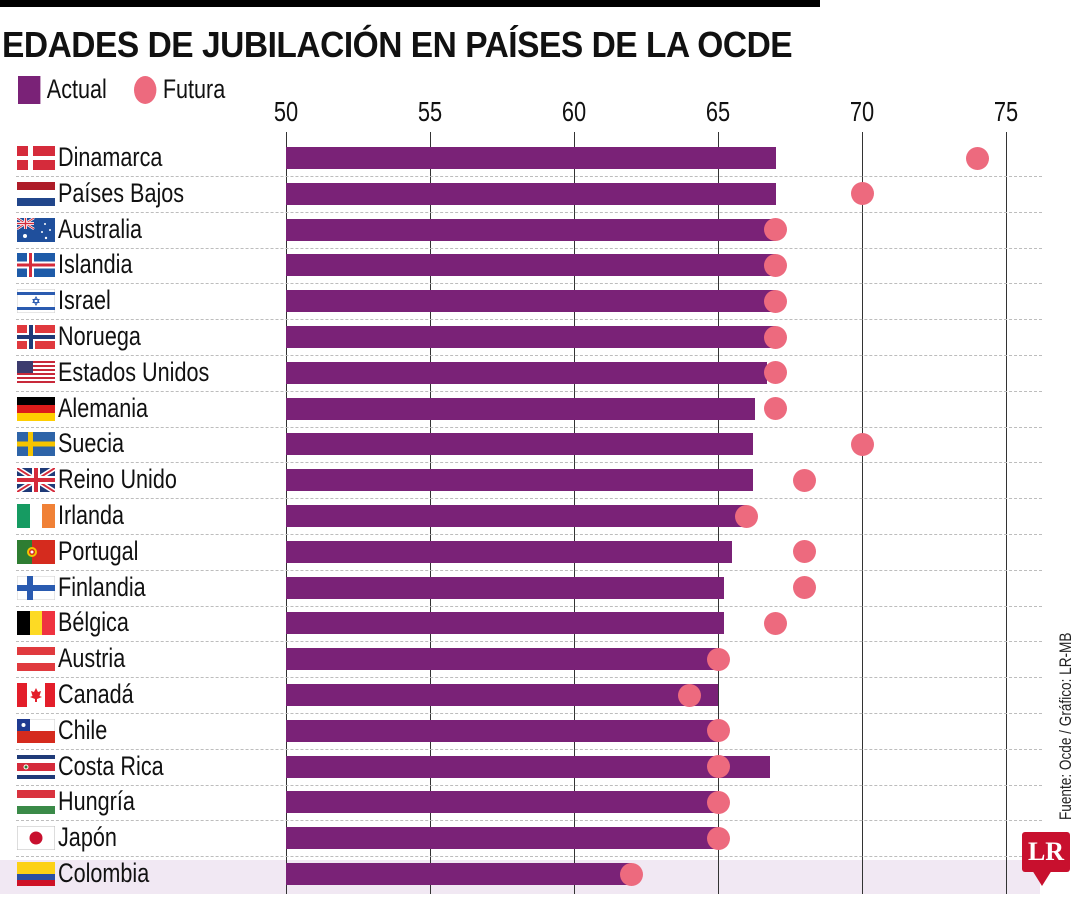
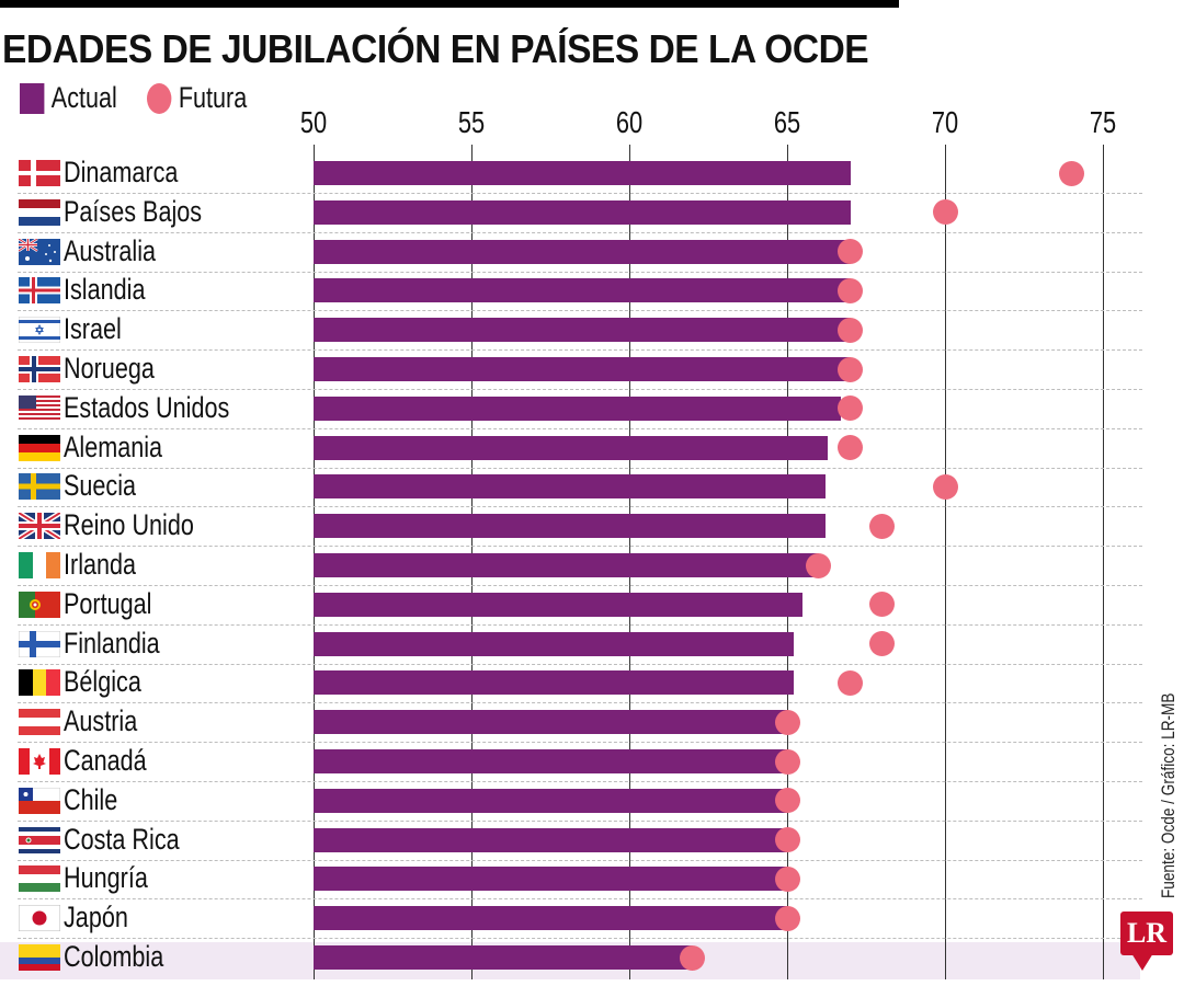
Futura/Canadá: 64 -> 65
Actual/Costa Rica: 66.8 -> 65.0
